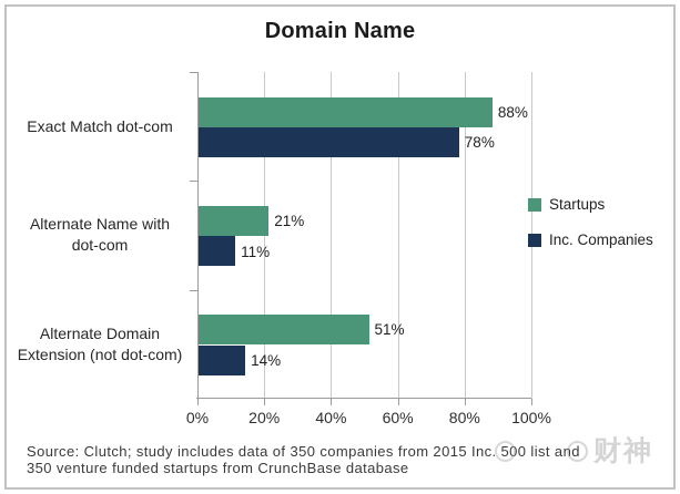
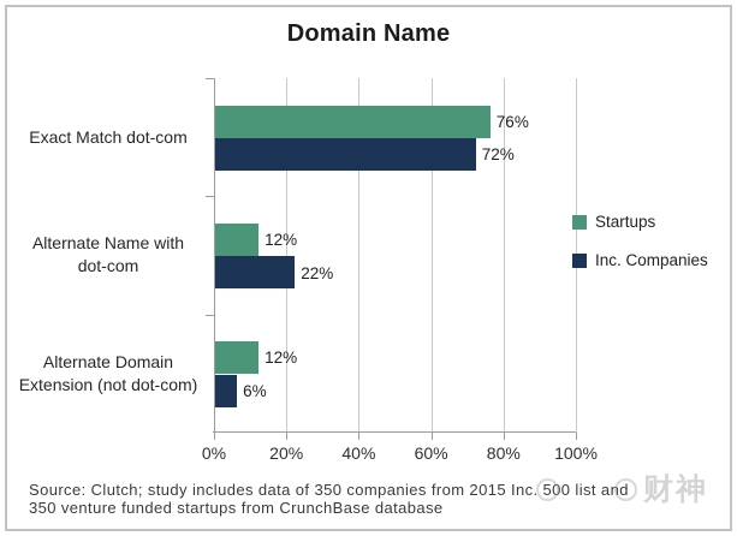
Startups/Exact Match dot-com: 88% -> 76%
Inc. Companies/Exact Match dot-com: 78% -> 72%
Startups/Alternate Name with dot-com: 21% -> 12%
Inc. Companies/Alternate Name with dot-com: 11% -> 22%
Startups/Alternate Domain Extension (not dot-com): 51% -> 12%
Inc. Companies/Alternate Domain Extension (not dot-com): 14% -> 6%
